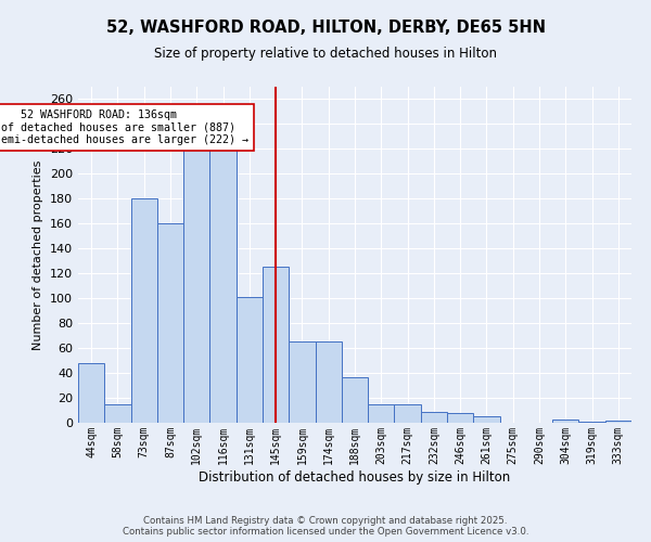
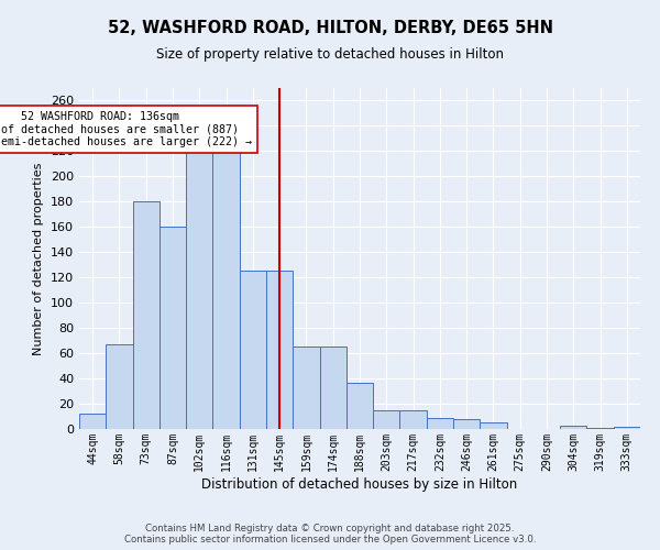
44sqm: 48 -> 12
58sqm: 15 -> 67
131sqm: 101 -> 125
